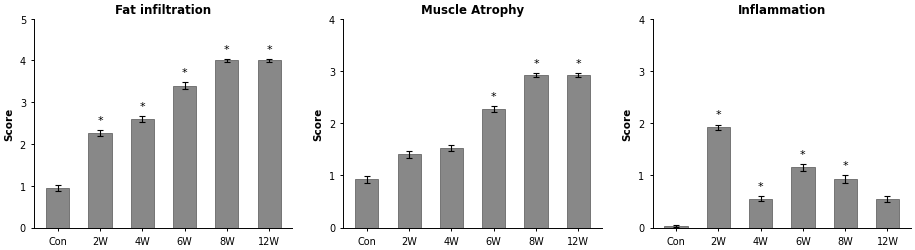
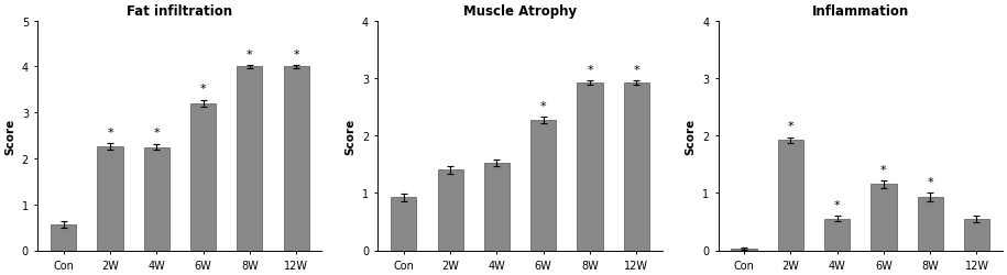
Fat infiltration/Con: 0.95 -> 0.57
Fat infiltration/4W: 2.60 -> 2.25
Fat infiltration/6W: 3.40 -> 3.20
